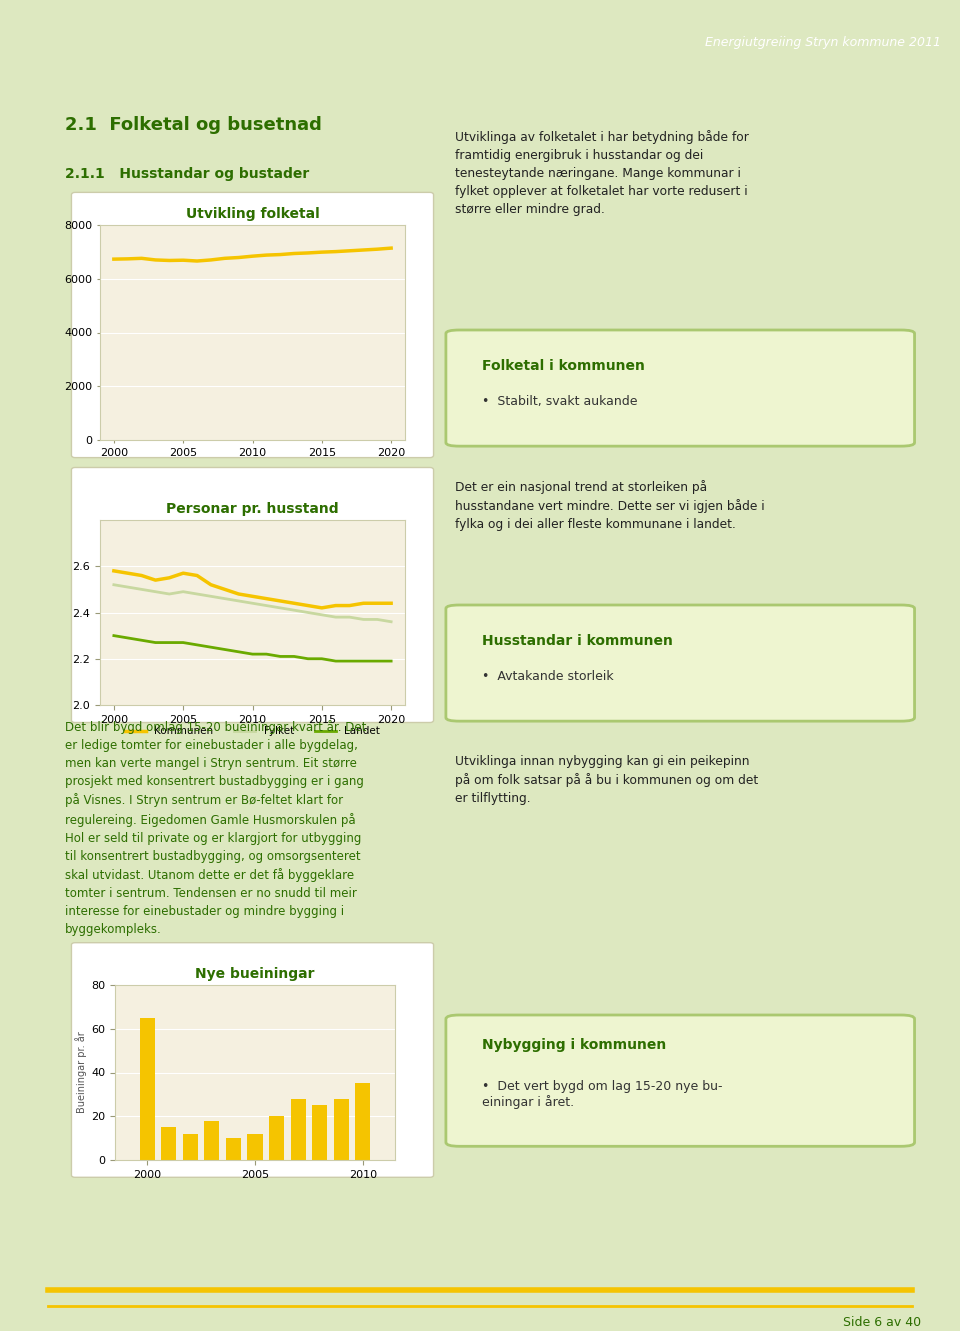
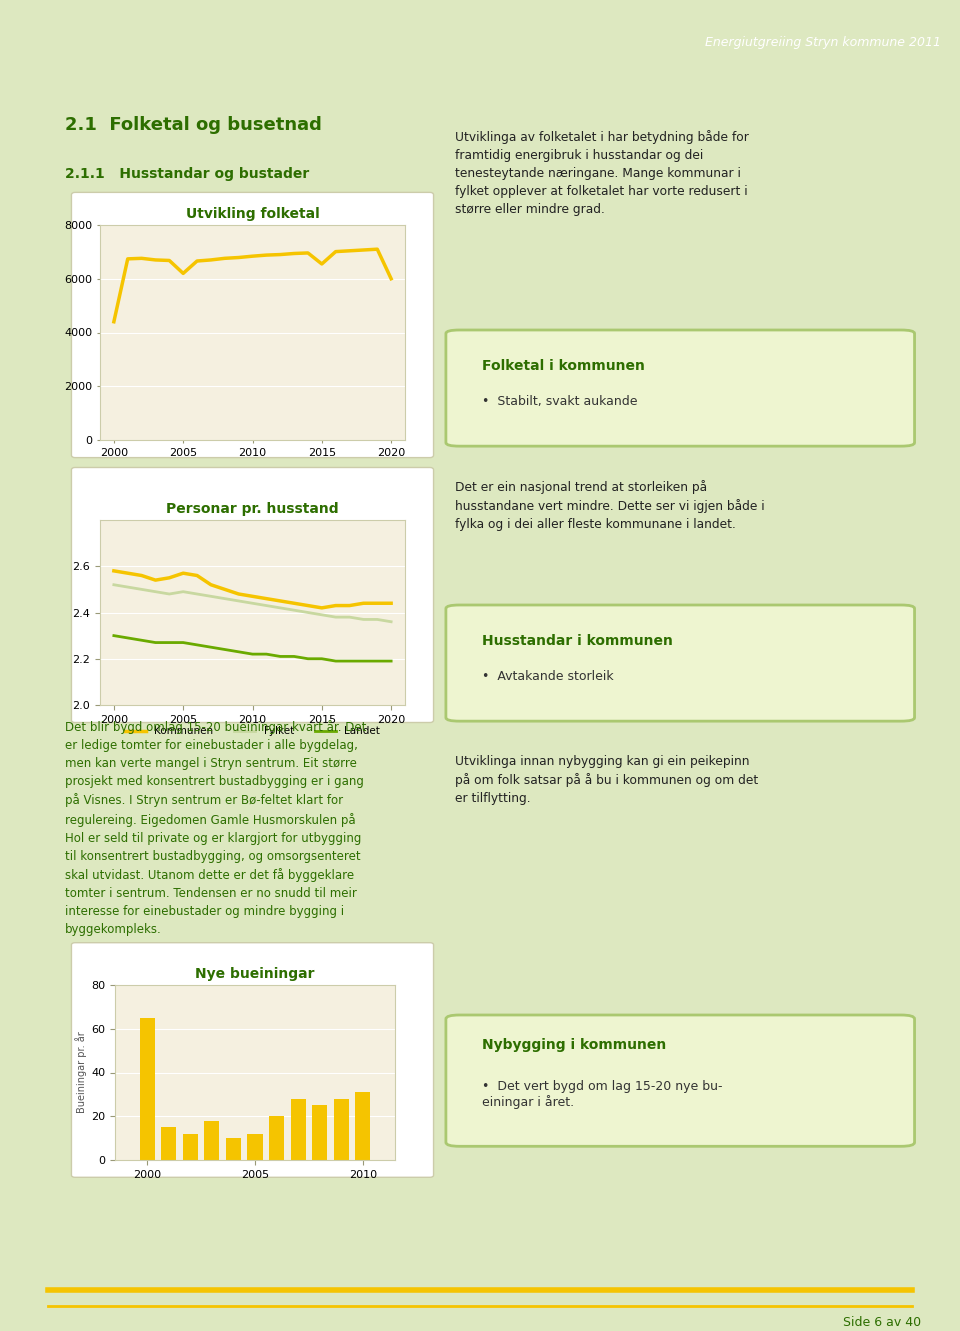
Utvikling folketal/2000: 6730 -> 4400
Utvikling folketal/2005: 6690 -> 6200
Utvikling folketal/2015: 6990 -> 6550
Utvikling folketal/2020: 7140 -> 6000
Nye bueiningar/2010: 35 -> 31
